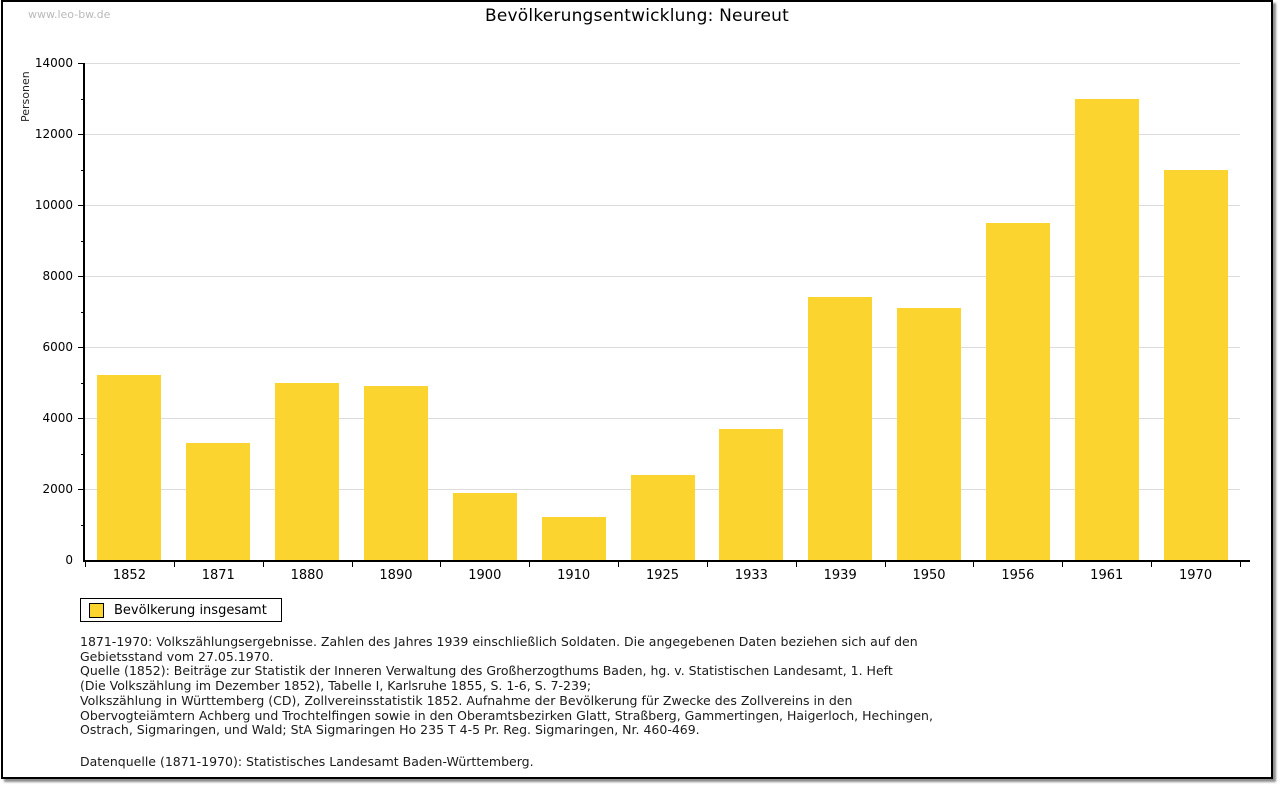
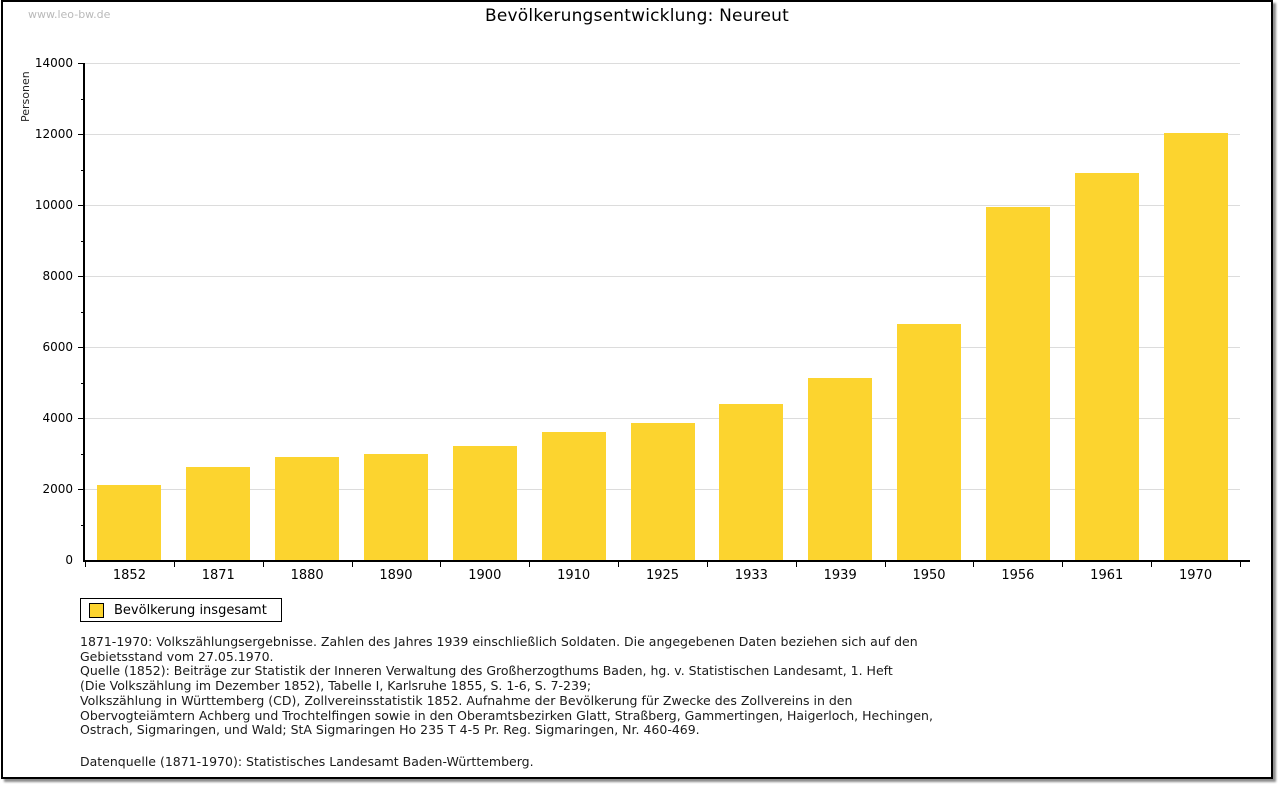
1852: 5200 -> 2100
1871: 3300 -> 2600
1880: 5000 -> 2900
1890: 4900 -> 3000
1900: 1900 -> 3200
1910: 1200 -> 3600
1925: 2400 -> 3800
1933: 3700 -> 4400
1939: 7400 -> 5100
1950: 7100 -> 6700
1956: 9500 -> 9900
1961: 13000 -> 10900
1970: 11000 -> 12000
